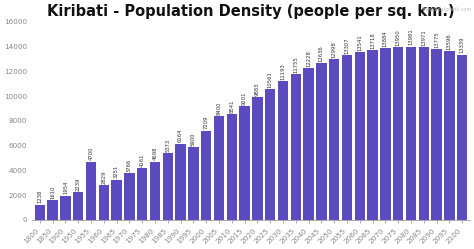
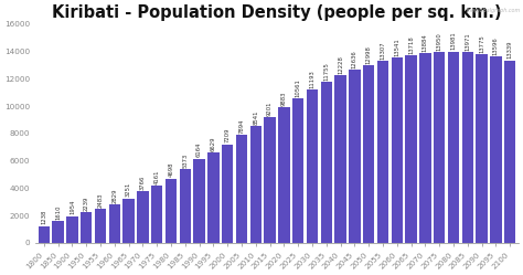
1955: 4700 -> 2500
1995: 5900 -> 6600
2005: 8400 -> 7900
